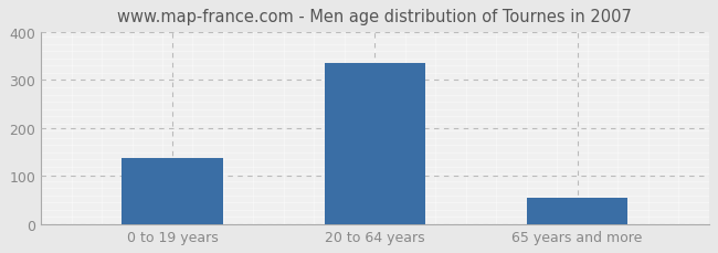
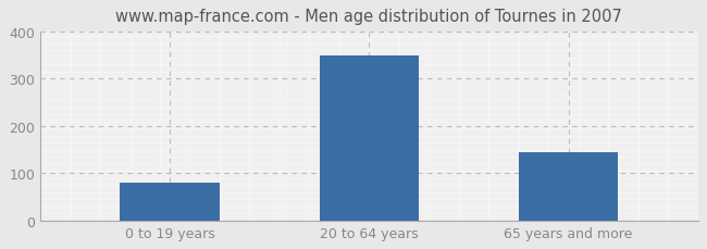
0 to 19 years: 138 -> 80
20 to 64 years: 335 -> 350
65 years and more: 55 -> 145
